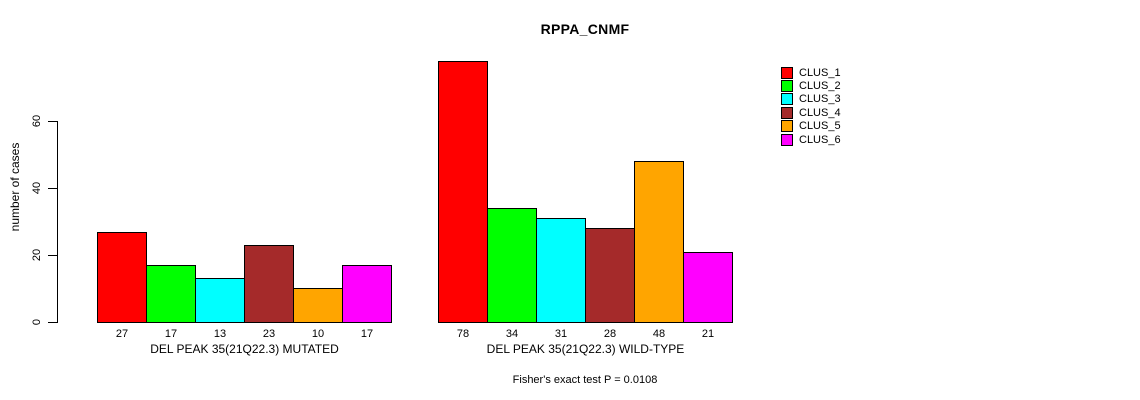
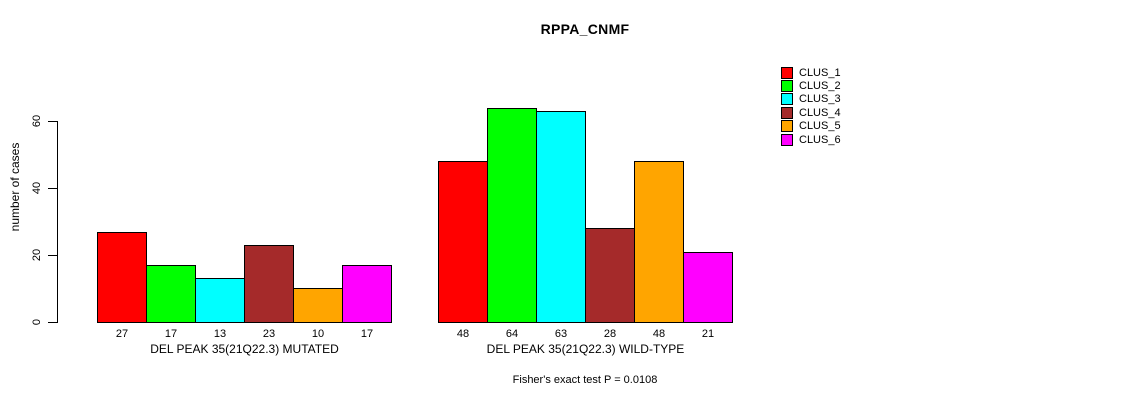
CLUS_1/DEL PEAK 35(21Q22.3) WILD-TYPE: 78 -> 48
CLUS_2/DEL PEAK 35(21Q22.3) WILD-TYPE: 34 -> 64
CLUS_3/DEL PEAK 35(21Q22.3) WILD-TYPE: 31 -> 63
